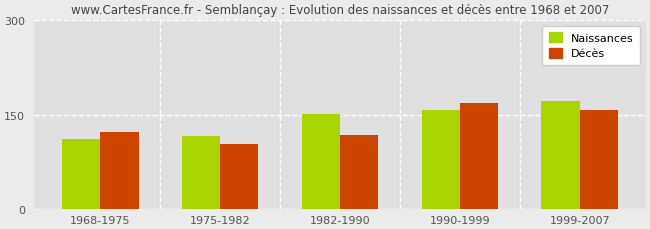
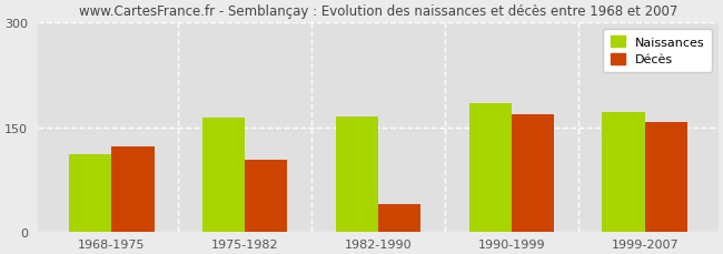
Naissances/1975-1982: 117 -> 164
Naissances/1982-1990: 151 -> 166
Décès/1982-1990: 118 -> 40
Naissances/1990-1999: 157 -> 184
